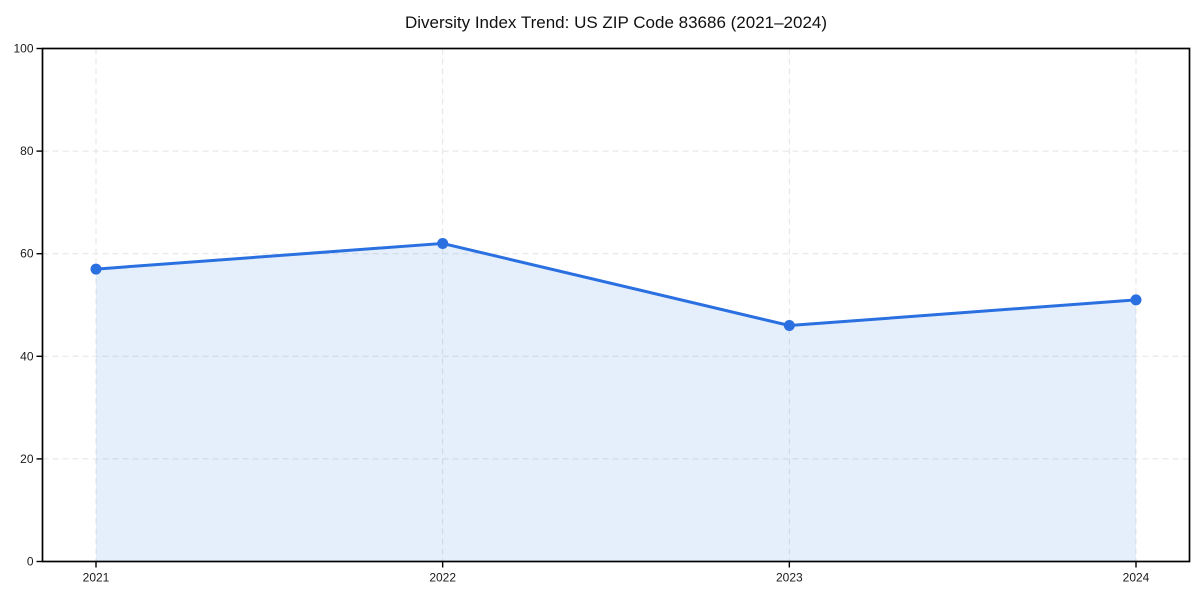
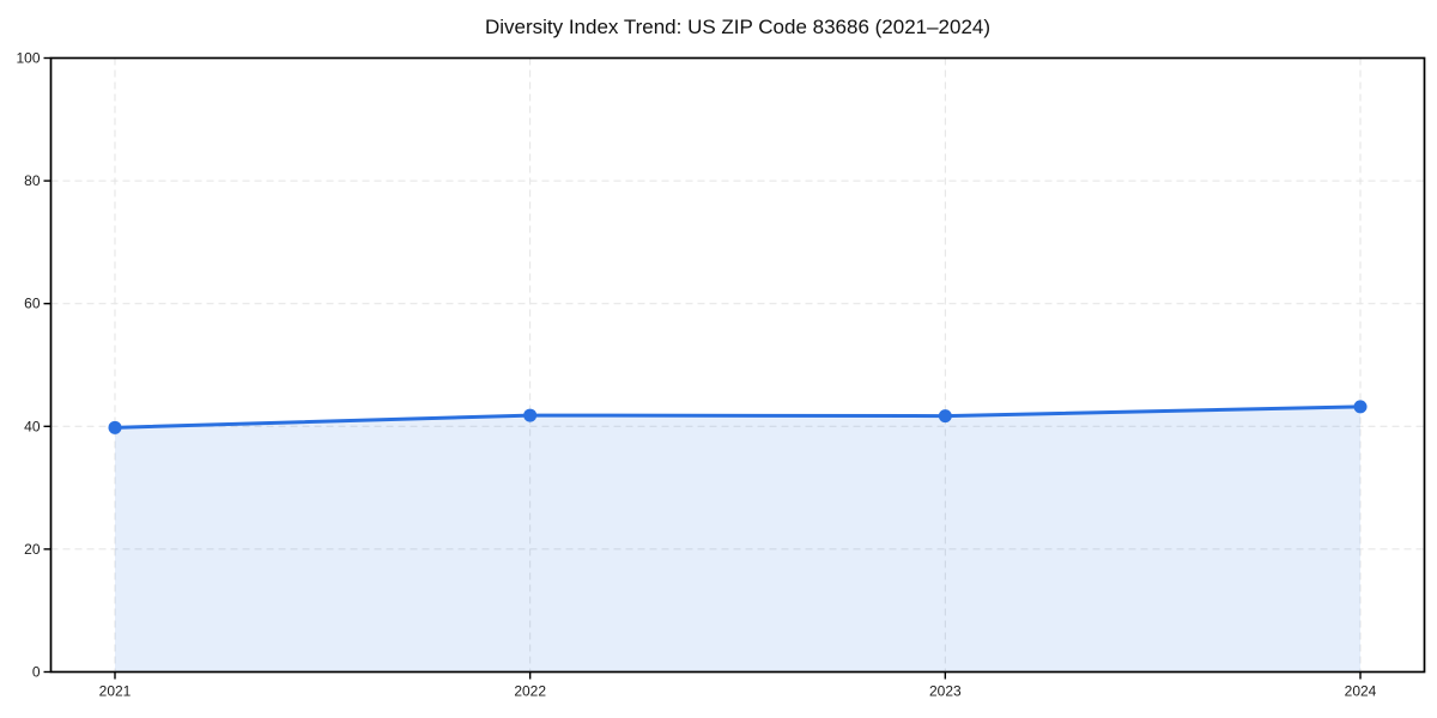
2021: 57 -> 40
2022: 62 -> 42
2023: 46 -> 42
2024: 51 -> 43
